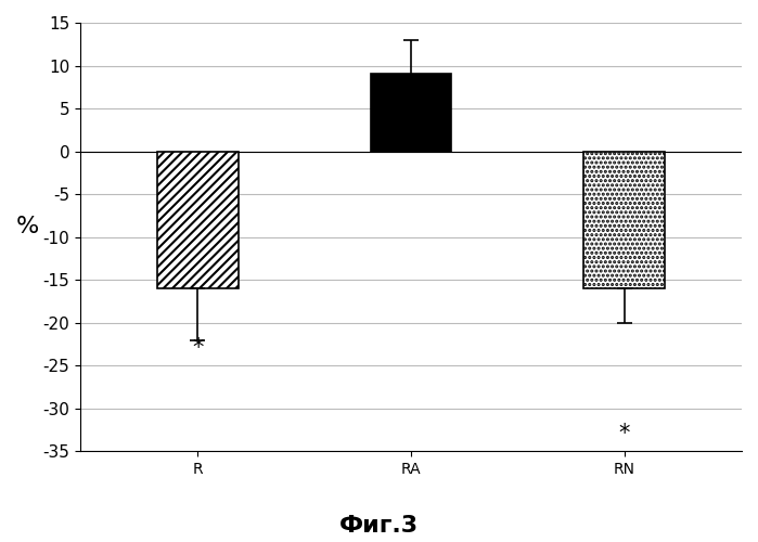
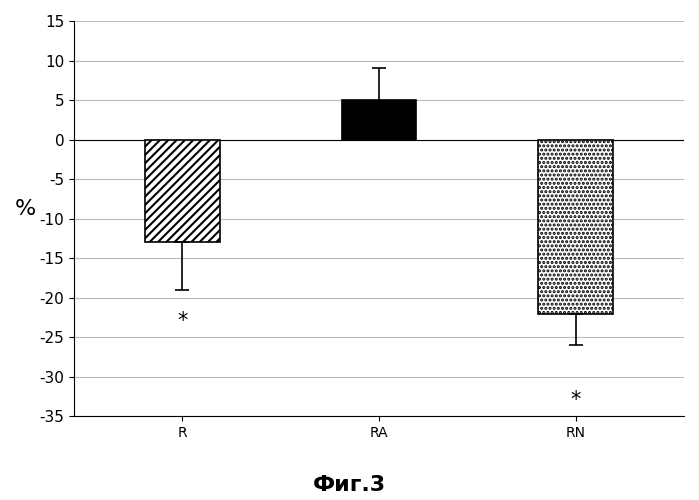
R: -16 -> -13
RA: 9 -> 5
RN: -16 -> -22
